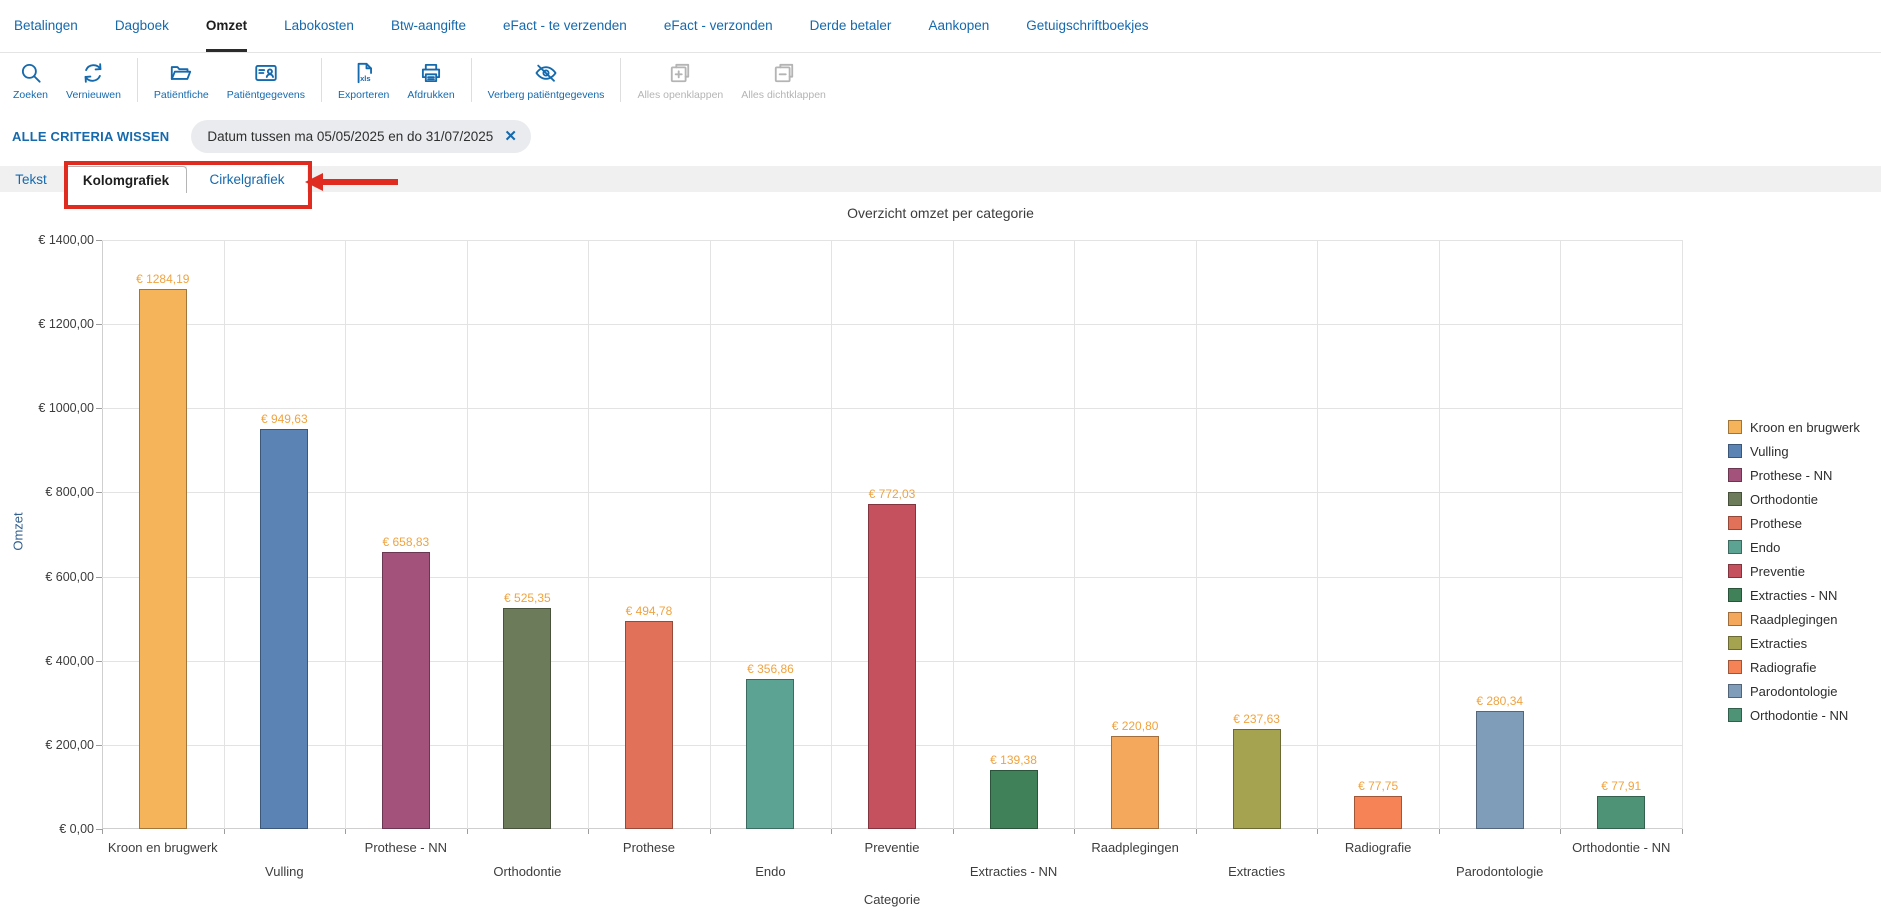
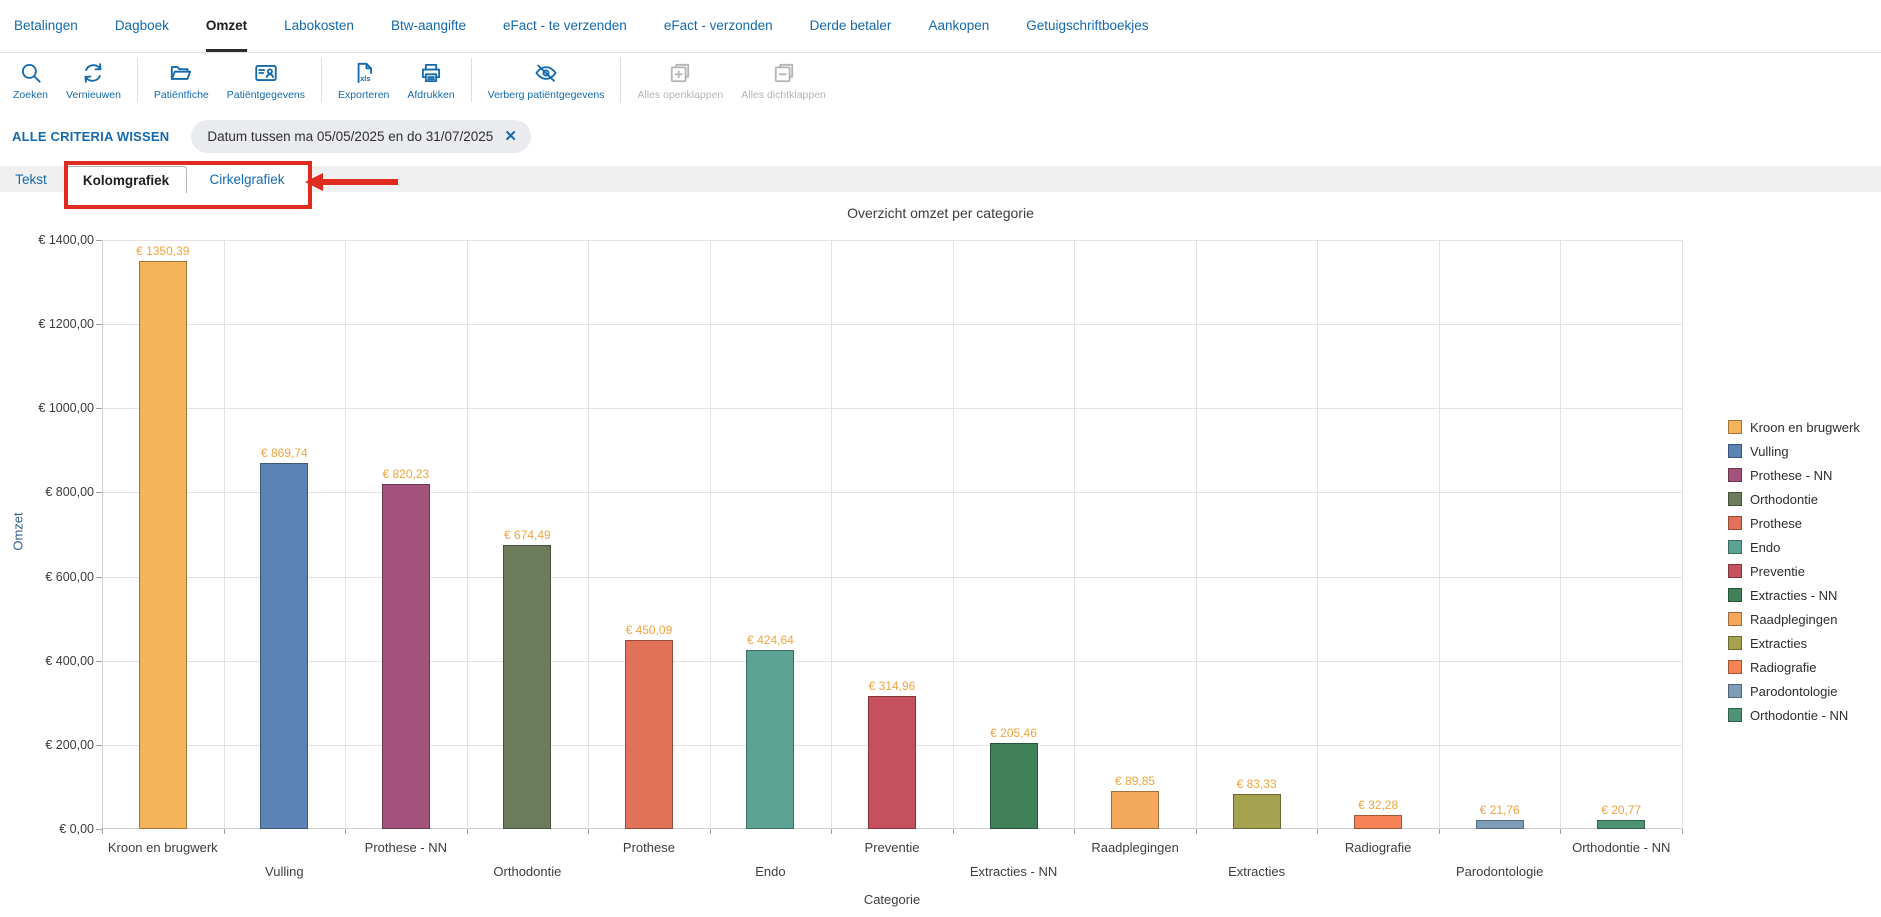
Kroon en brugwerk: 1284,19 -> 1350,39
Vulling: 949,63 -> 869,74
Prothese - NN: 658,83 -> 820,23
Orthodontie: 525,35 -> 674,49
Prothese: 494,78 -> 450,09
Endo: 356,86 -> 424,64
Preventie: 772,03 -> 314,96
Extracties - NN: 139,38 -> 205,46
Raadplegingen: 220,80 -> 89,85
Extracties: 237,63 -> 83,33
Radiografie: 77,75 -> 32,28
Parodontologie: 280,34 -> 21,76
Orthodontie - NN: 77,91 -> 20,77
